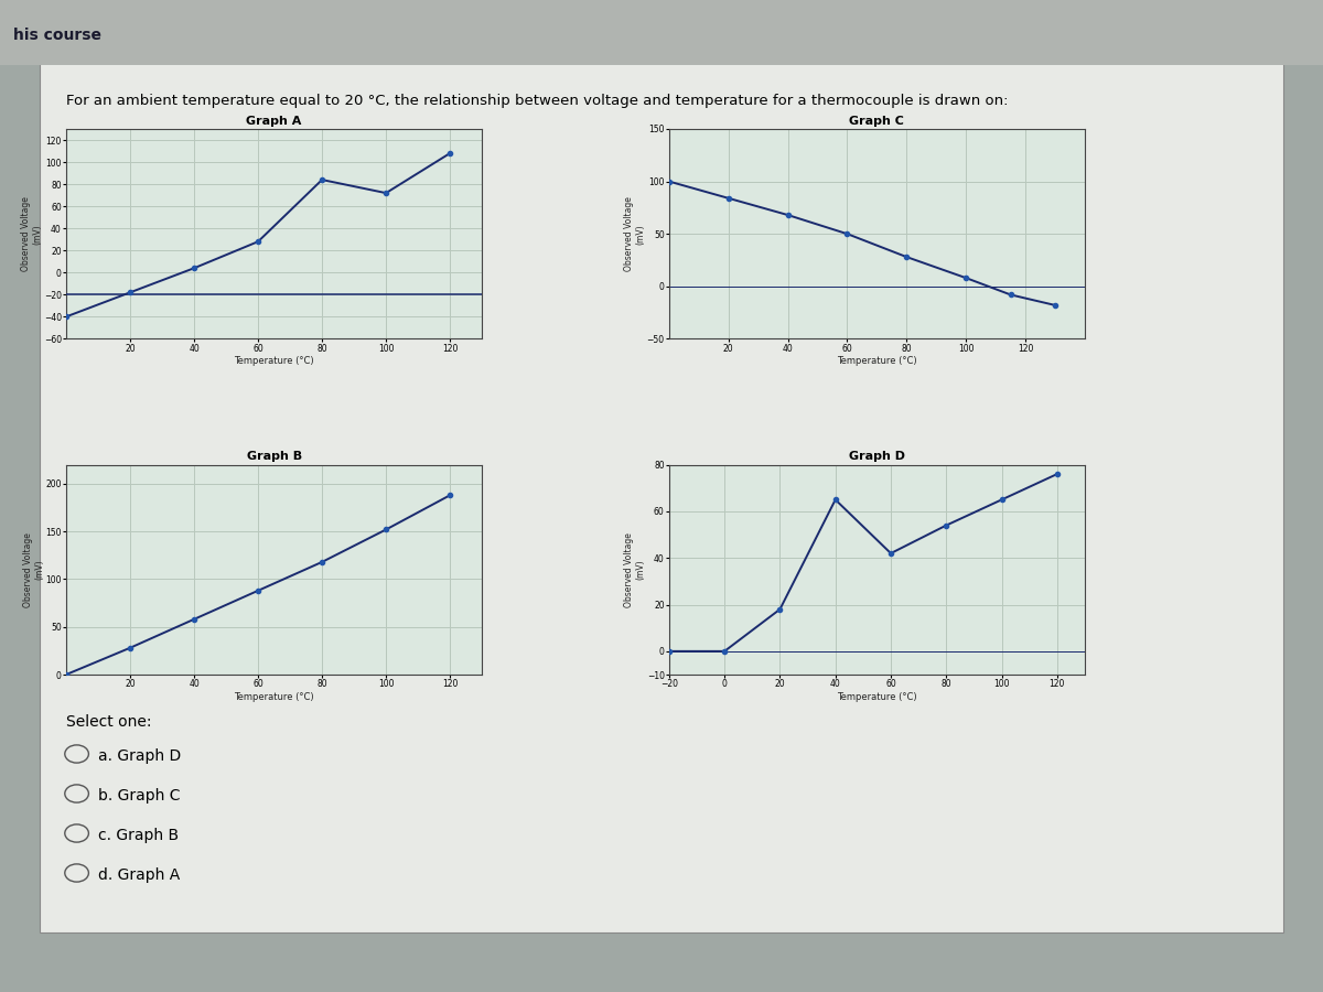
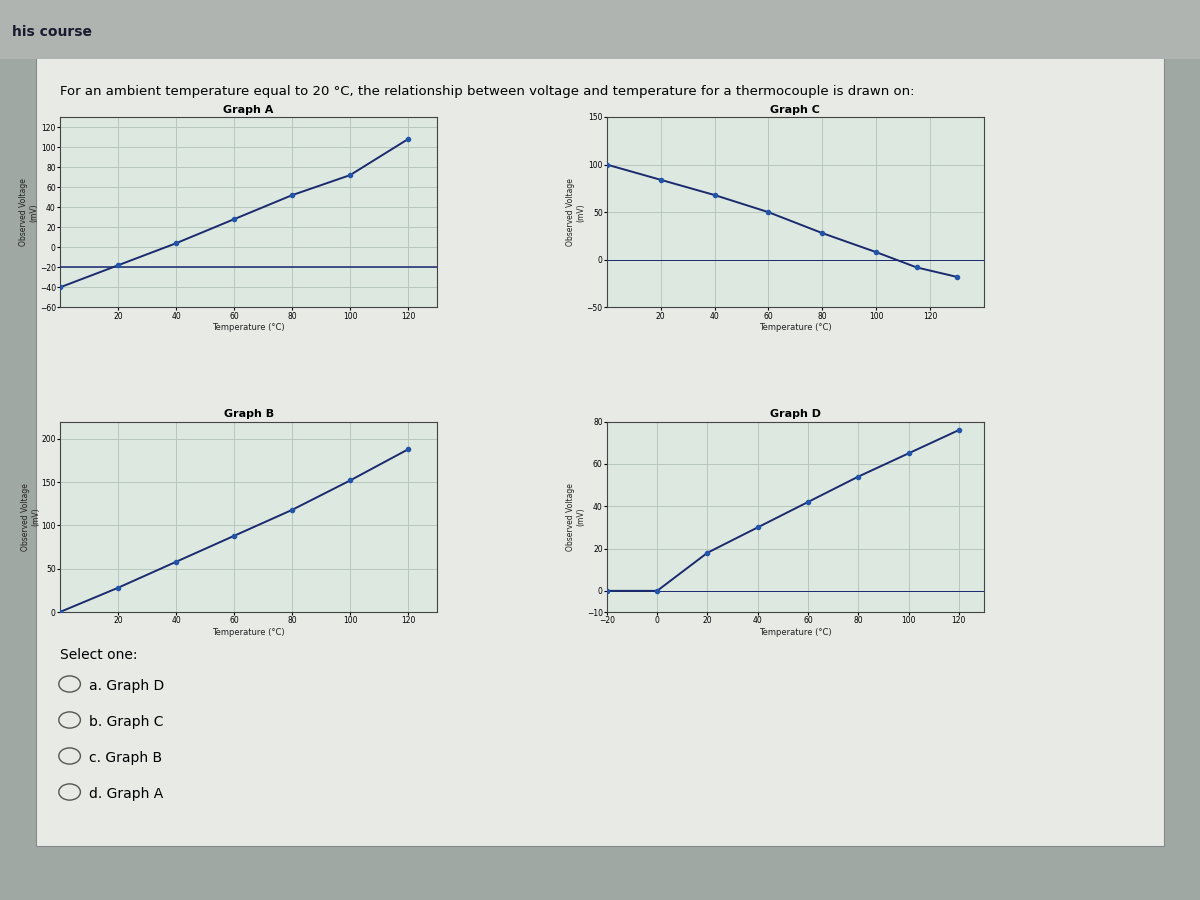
Graph A/80: 84 -> 52
Graph D/40: 65 -> 30
